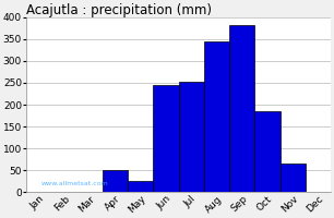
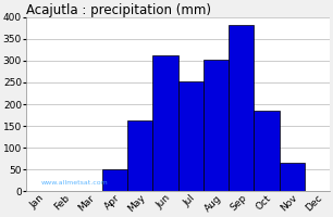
May: 25 -> 163
Jun: 245 -> 313
Aug: 345 -> 303
